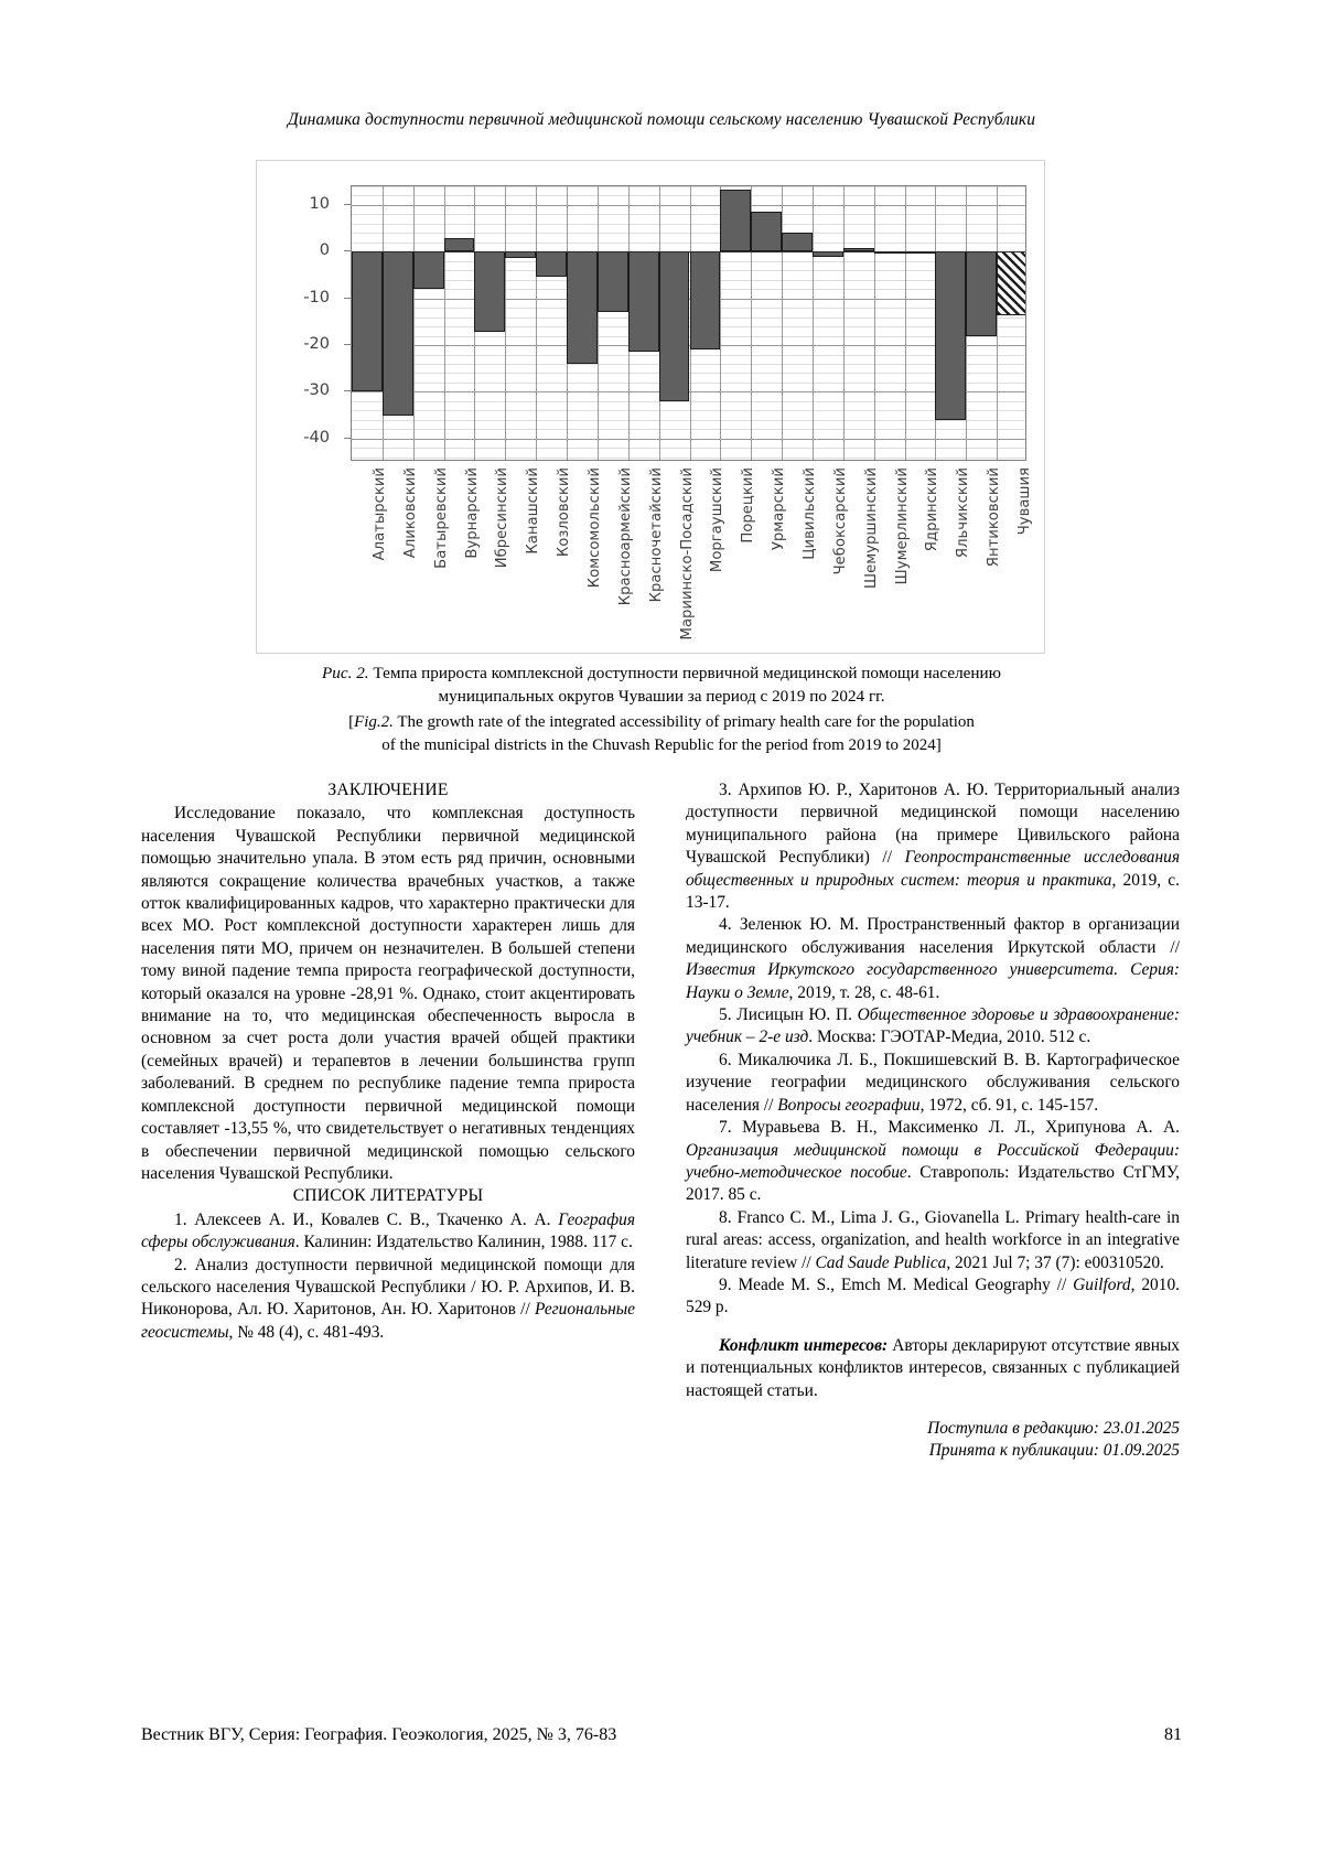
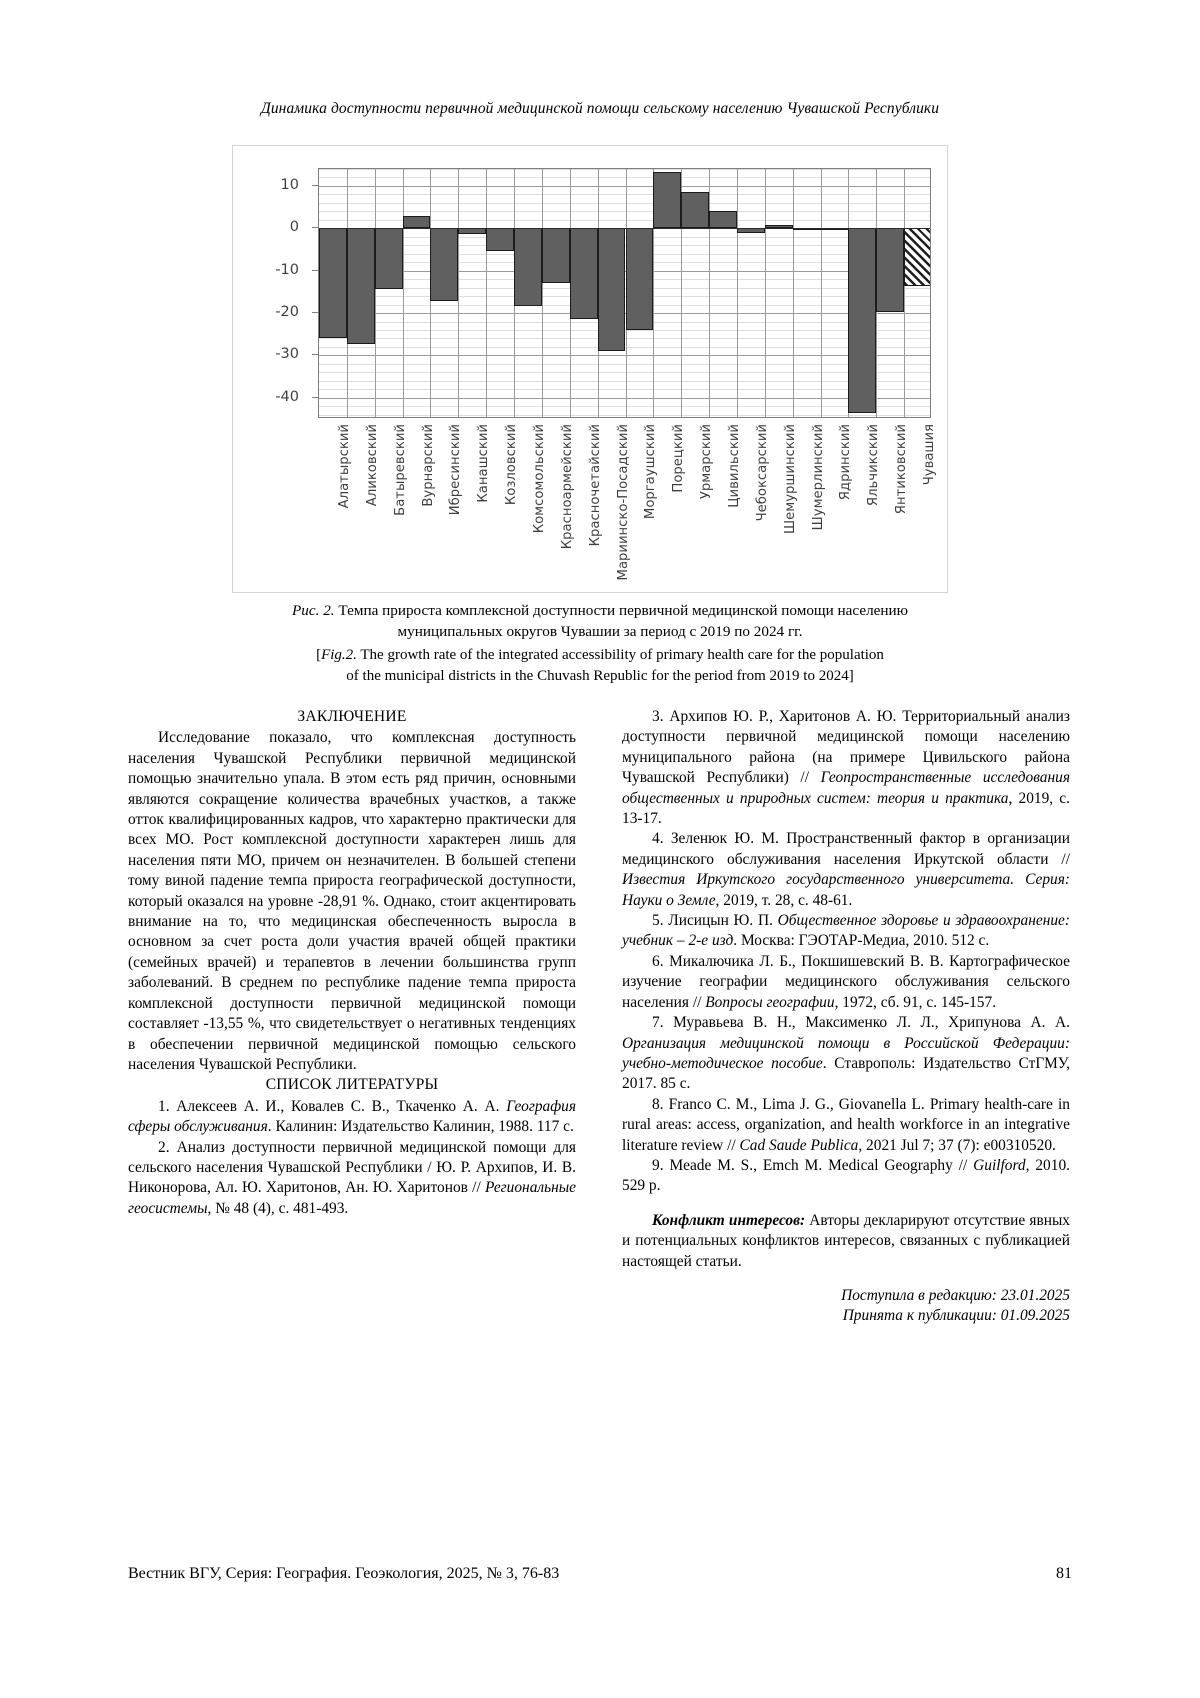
Алатырский: -30 -> -26
Аликовский: -35 -> -27
Батыревский: -8 -> -14
Комсомольский: -24 -> -18
Мариинско-Посадский: -32 -> -29
Моргаушский: -21 -> -24
Яльчикский: -36 -> -44
Янтиковский: -18 -> -20
